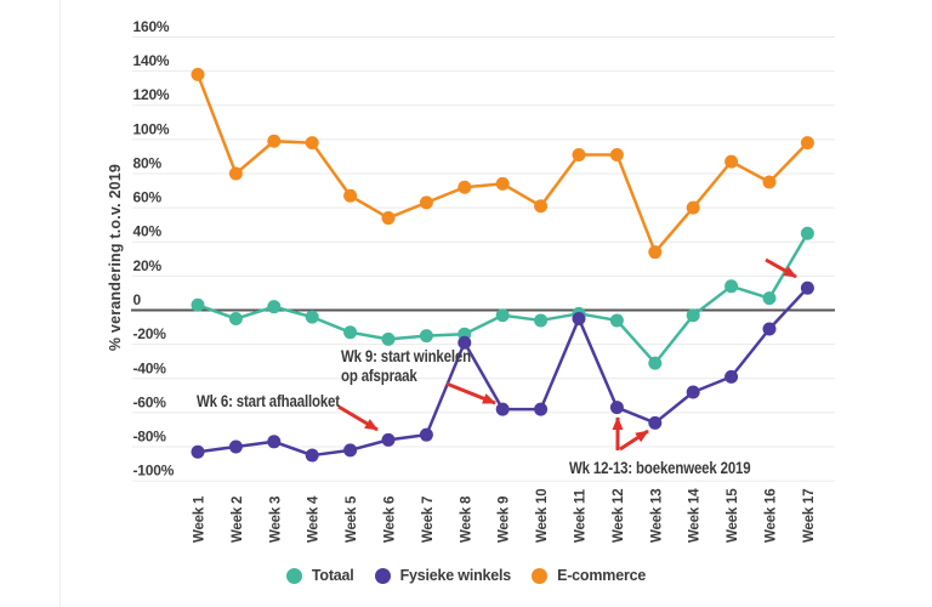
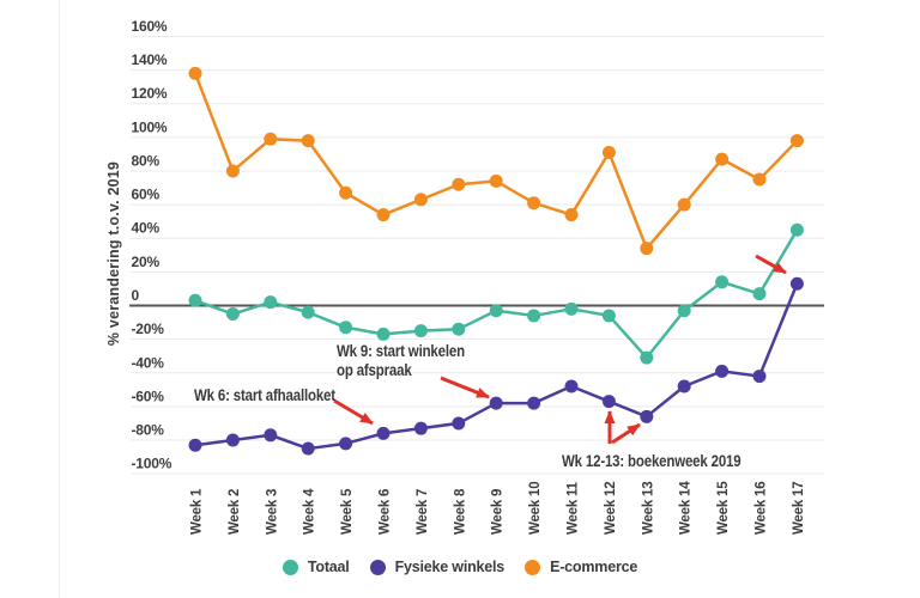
Fysieke winkels/Week 8: -19% -> -70%
Fysieke winkels/Week 11: -5% -> -48%
E-commerce/Week 11: 91% -> 54%
Fysieke winkels/Week 16: -11% -> -42%
